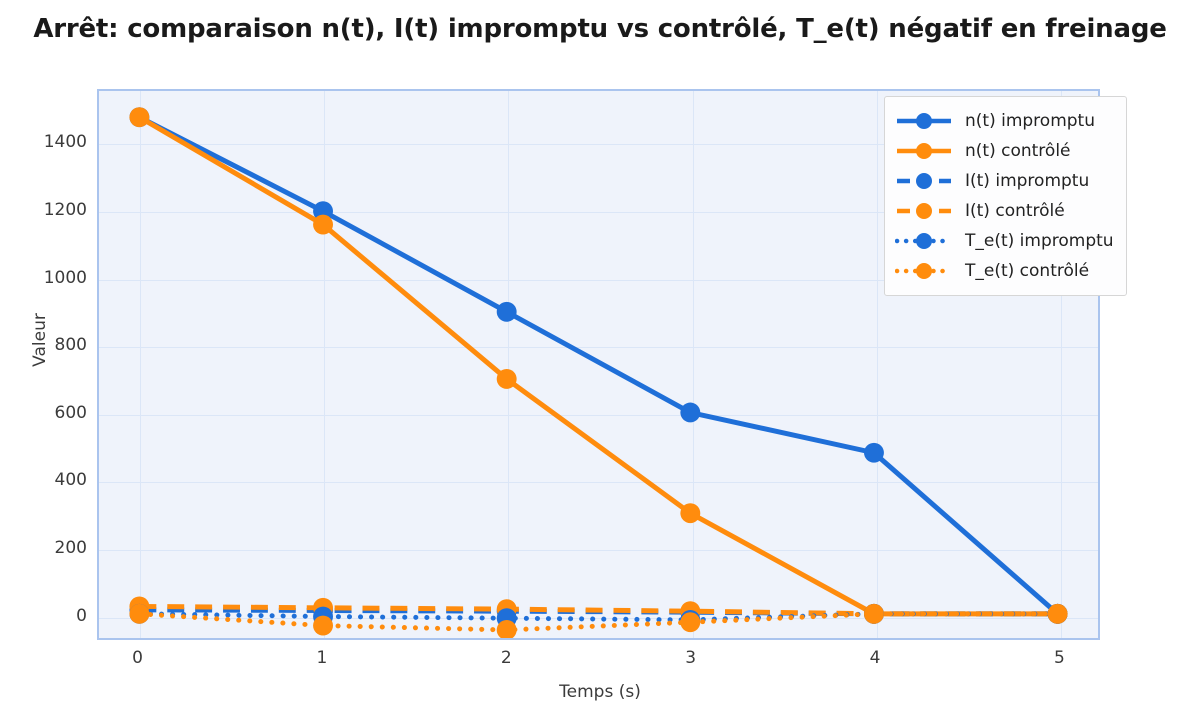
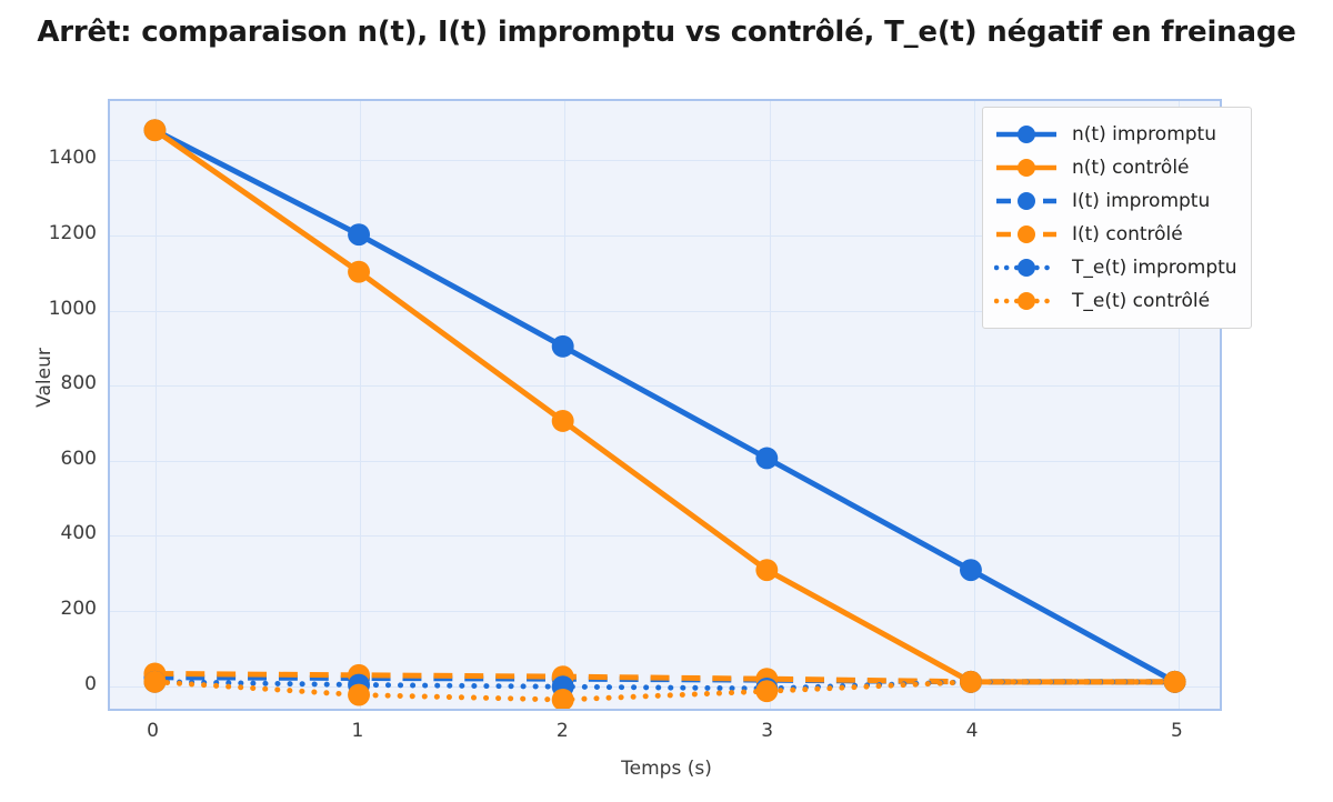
n(t) contrôlé/1: 1160 -> 1100
n(t) impromptu/4: 480 -> 300
